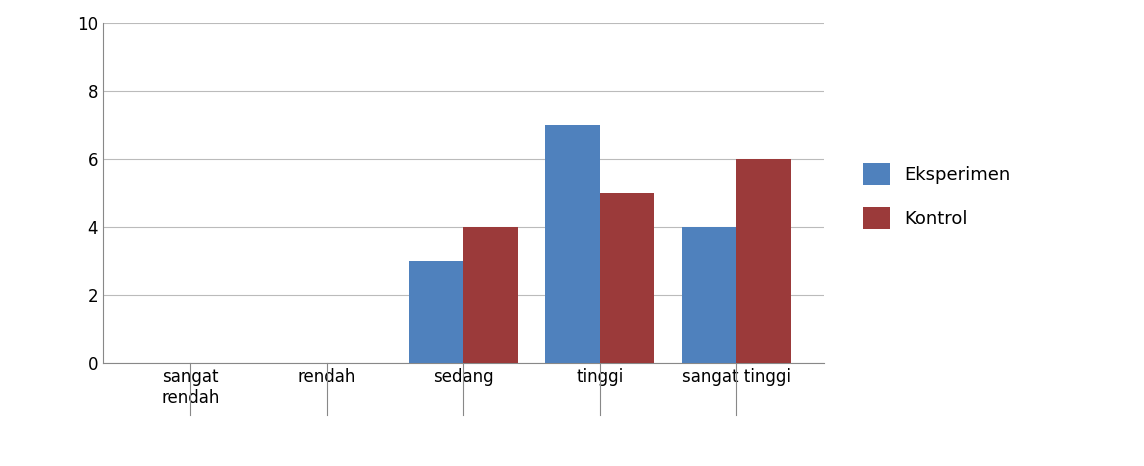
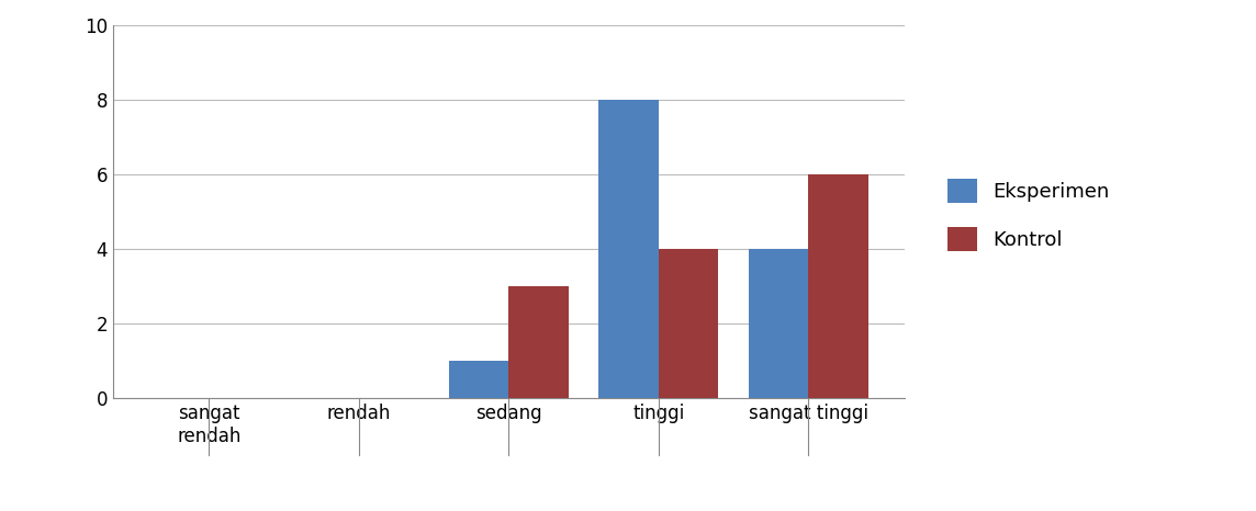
Eksperimen/sedang: 3 -> 1
Kontrol/sedang: 4 -> 3
Eksperimen/tinggi: 7 -> 8
Kontrol/tinggi: 5 -> 4
